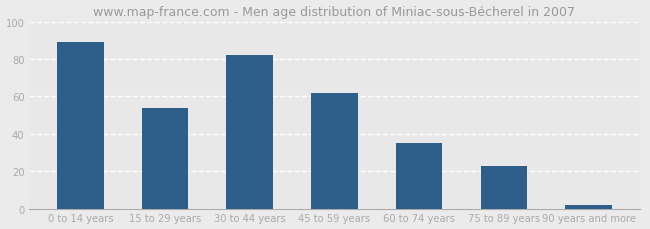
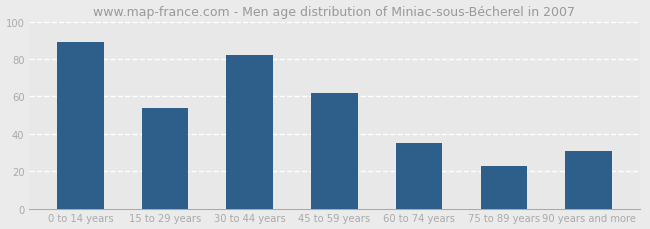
90 years and more: 2 -> 31
